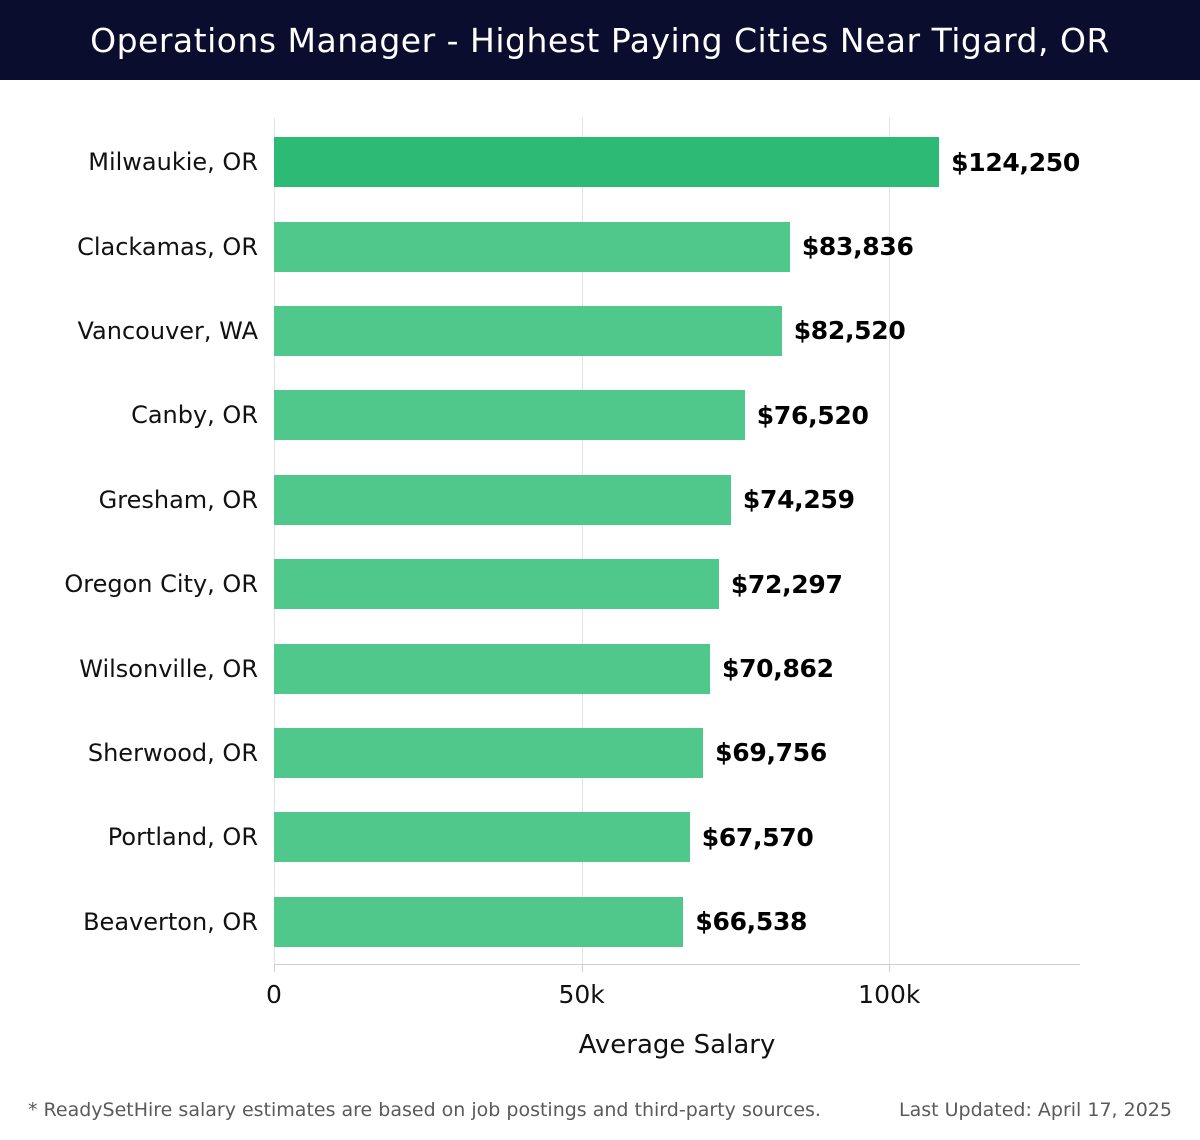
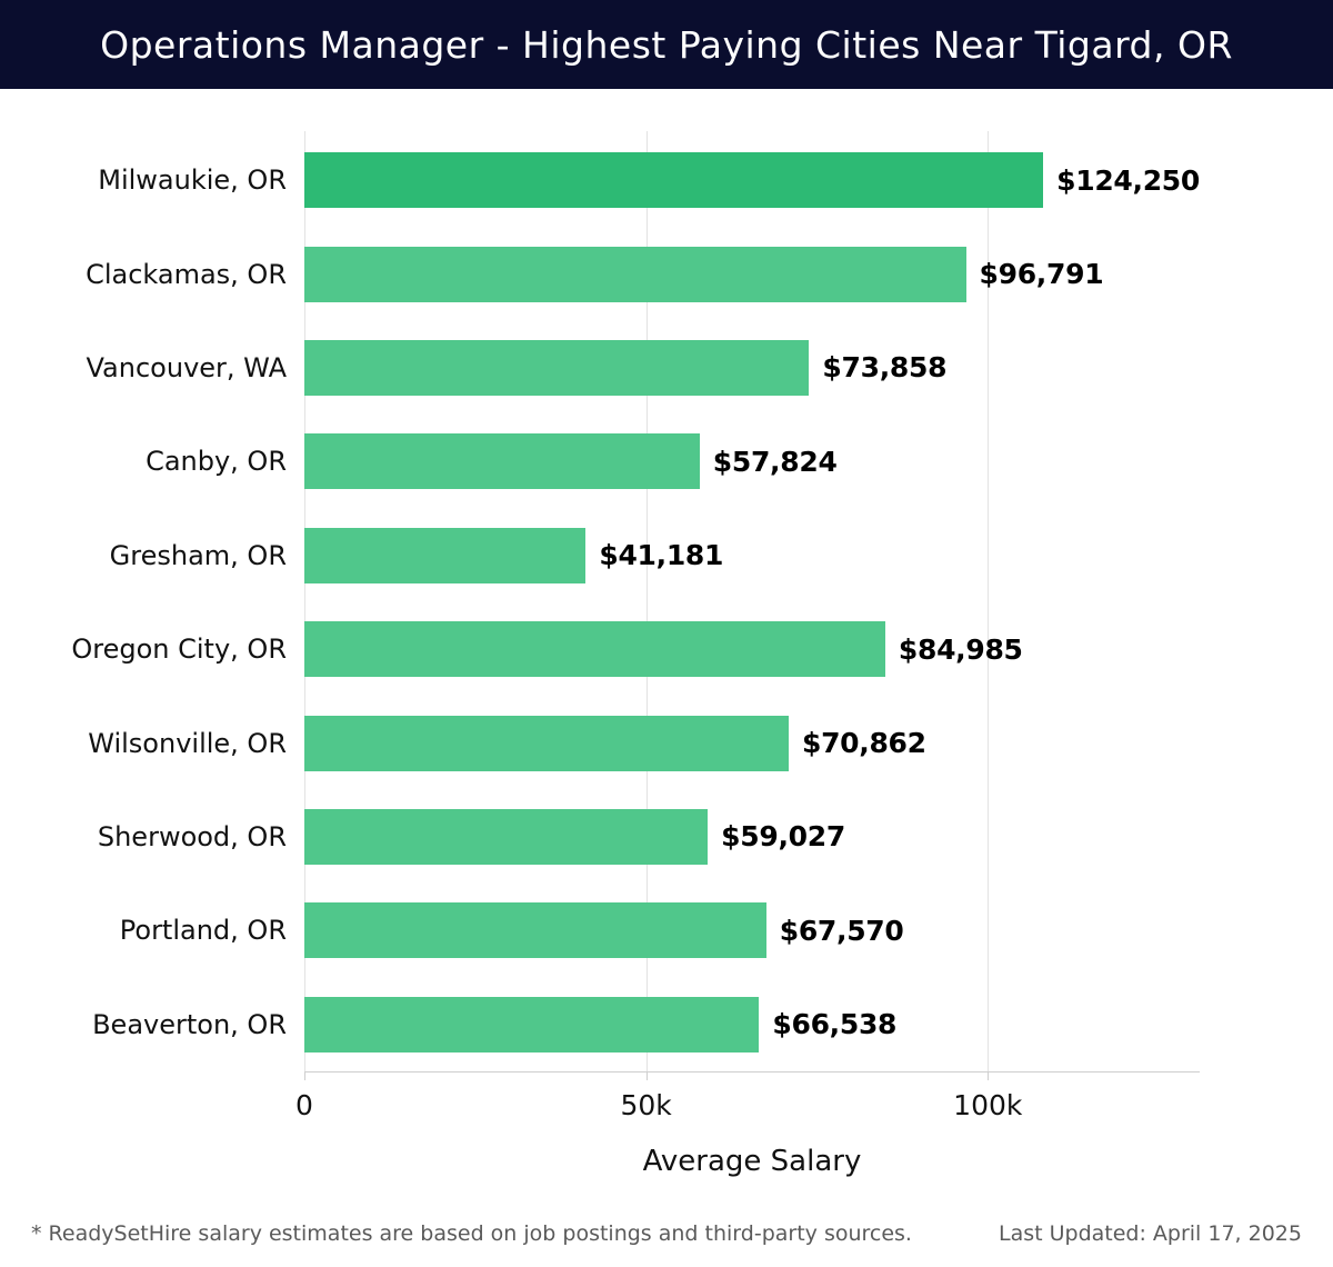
Clackamas, OR: $83,836 -> $96,791
Vancouver, WA: $82,520 -> $73,858
Canby, OR: $76,520 -> $57,824
Gresham, OR: $74,259 -> $41,181
Oregon City, OR: $72,297 -> $84,985
Sherwood, OR: $69,756 -> $59,027
